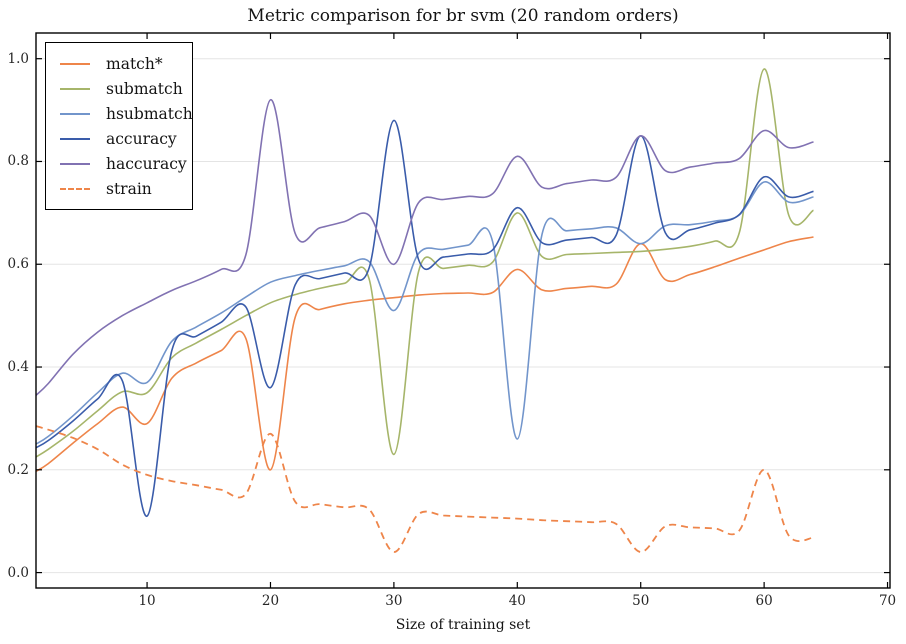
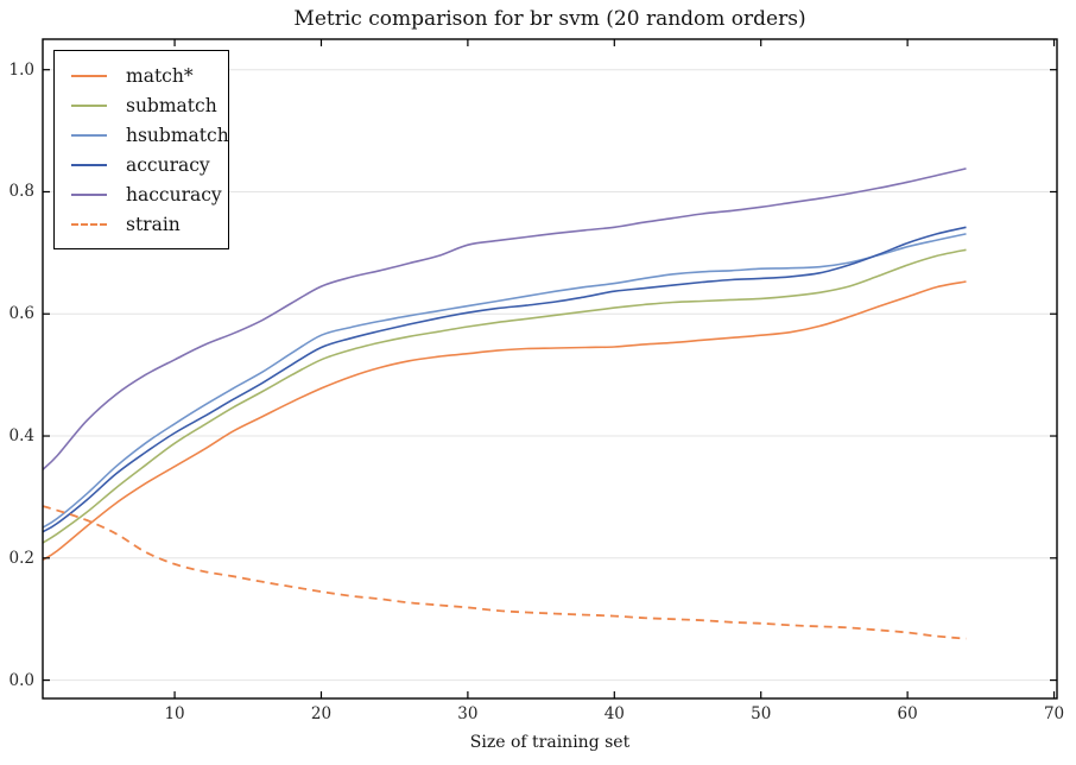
match*/10: 0.29 -> 0.35
submatch/10: 0.35 -> 0.39
hsubmatch/10: 0.37 -> 0.42
accuracy/10: 0.11 -> 0.41
match*/20: 0.20 -> 0.48
accuracy/20: 0.36 -> 0.55
haccuracy/20: 0.92 -> 0.65
strain/20: 0.27 -> 0.14
submatch/30: 0.23 -> 0.58
hsubmatch/30: 0.51 -> 0.61
accuracy/30: 0.88 -> 0.60
haccuracy/30: 0.60 -> 0.71
strain/30: 0.04 -> 0.12
match*/40: 0.59 -> 0.55
submatch/40: 0.70 -> 0.61
hsubmatch/40: 0.26 -> 0.65
accuracy/40: 0.71 -> 0.64
haccuracy/40: 0.81 -> 0.74
match*/50: 0.64 -> 0.56
hsubmatch/50: 0.64 -> 0.67
accuracy/50: 0.85 -> 0.66
haccuracy/50: 0.85 -> 0.78
strain/50: 0.04 -> 0.09
submatch/60: 0.98 -> 0.68
hsubmatch/60: 0.76 -> 0.71
accuracy/60: 0.77 -> 0.72
haccuracy/60: 0.86 -> 0.82
strain/60: 0.20 -> 0.08
